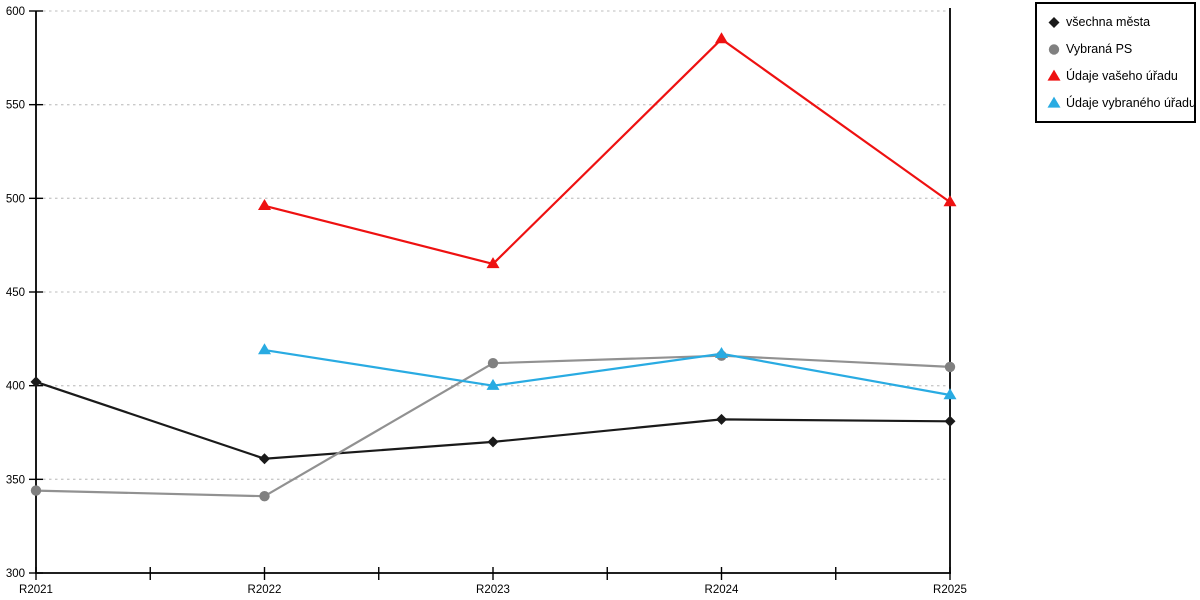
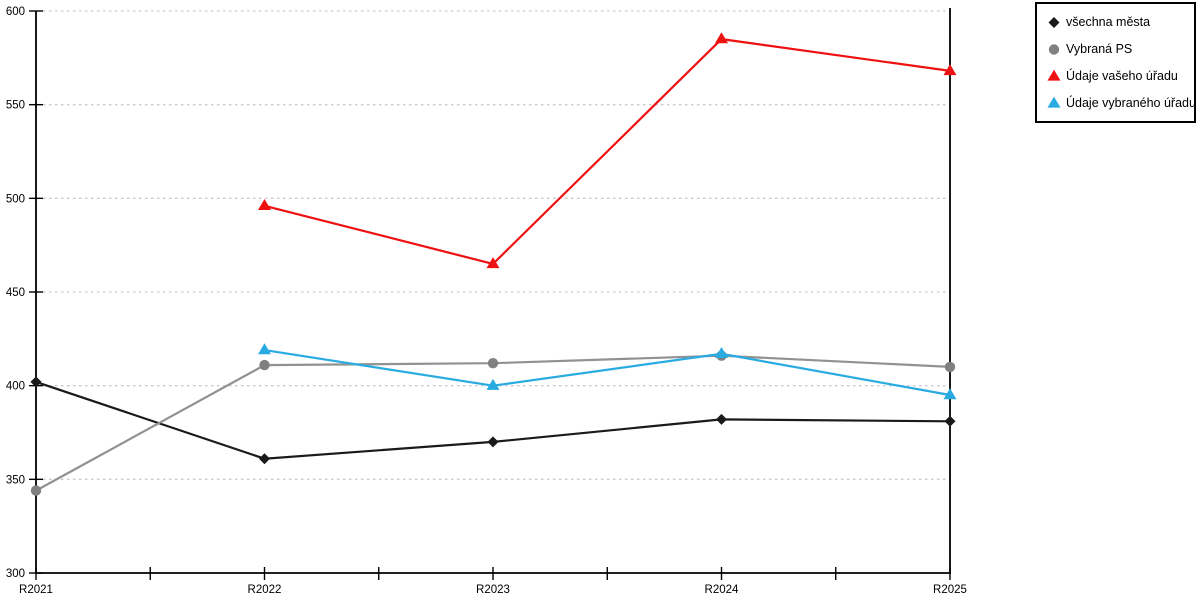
Vybraná PS/R2022: 341 -> 411
Údaje vašeho úřadu/R2025: 498 -> 568
